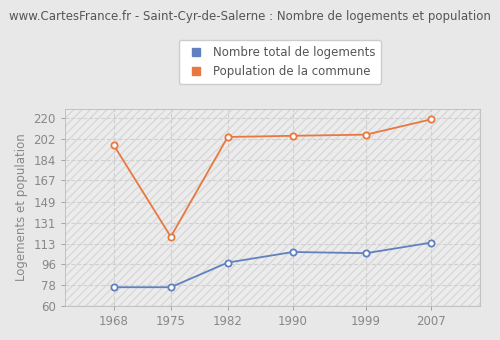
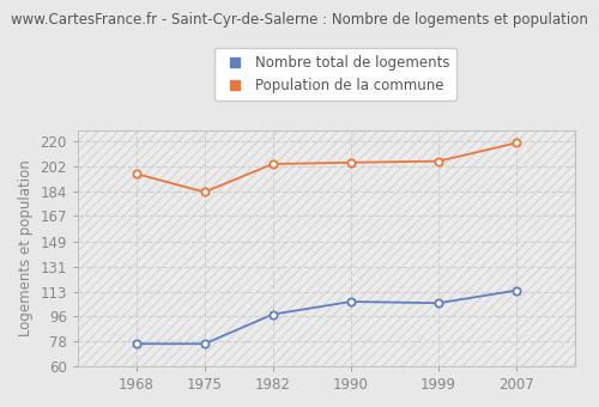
Population de la commune/1975: 119 -> 184
